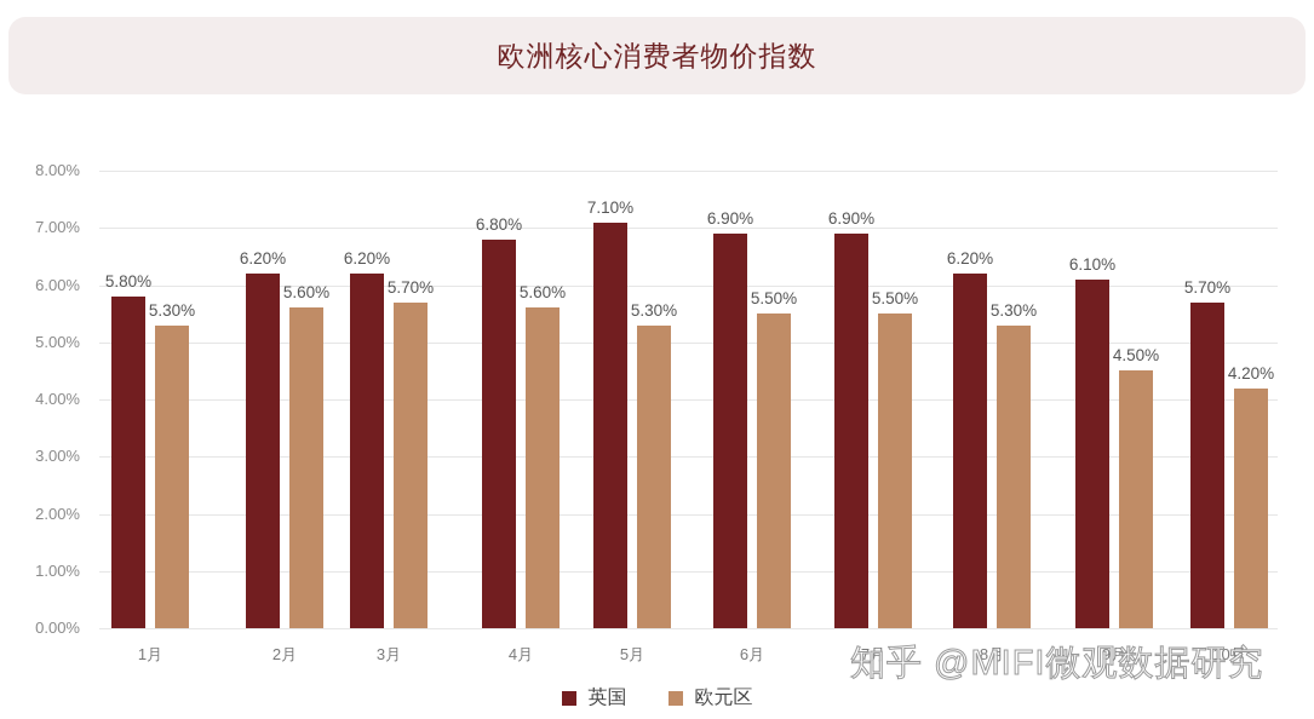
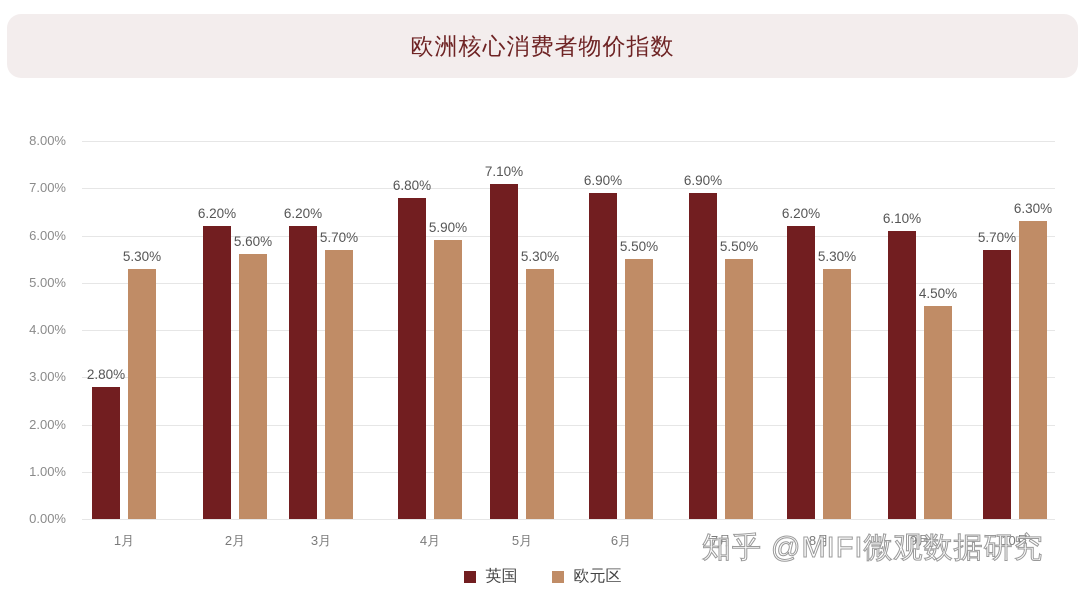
英国/1月: 5.80% -> 2.80%
欧元区/4月: 5.60% -> 5.90%
欧元区/10月: 4.20% -> 6.30%
